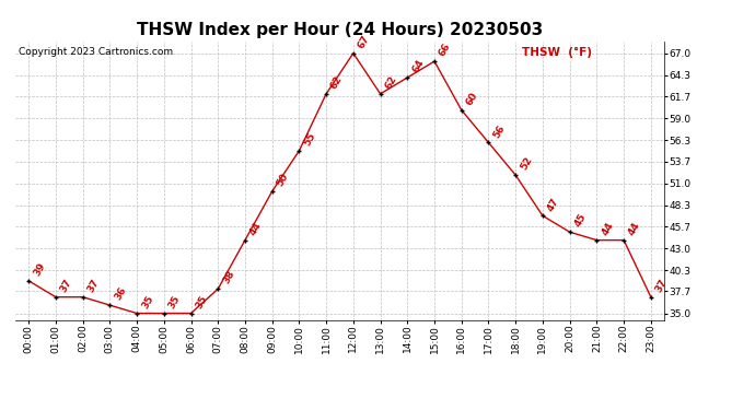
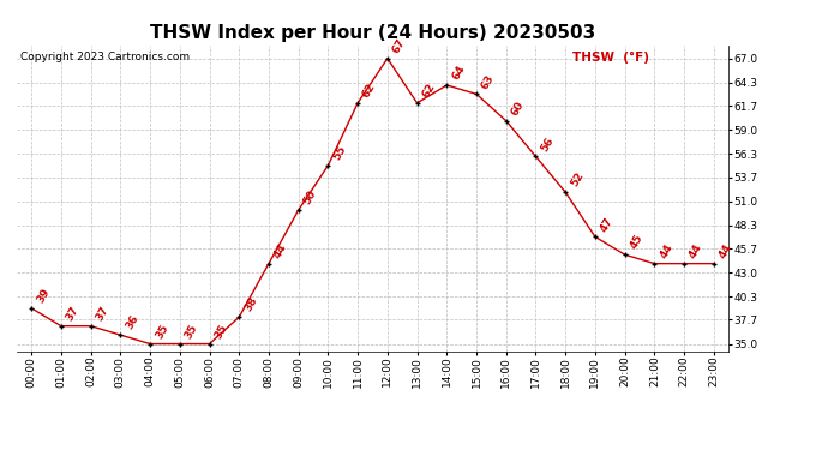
15:00: 66 -> 63
23:00: 37 -> 44
